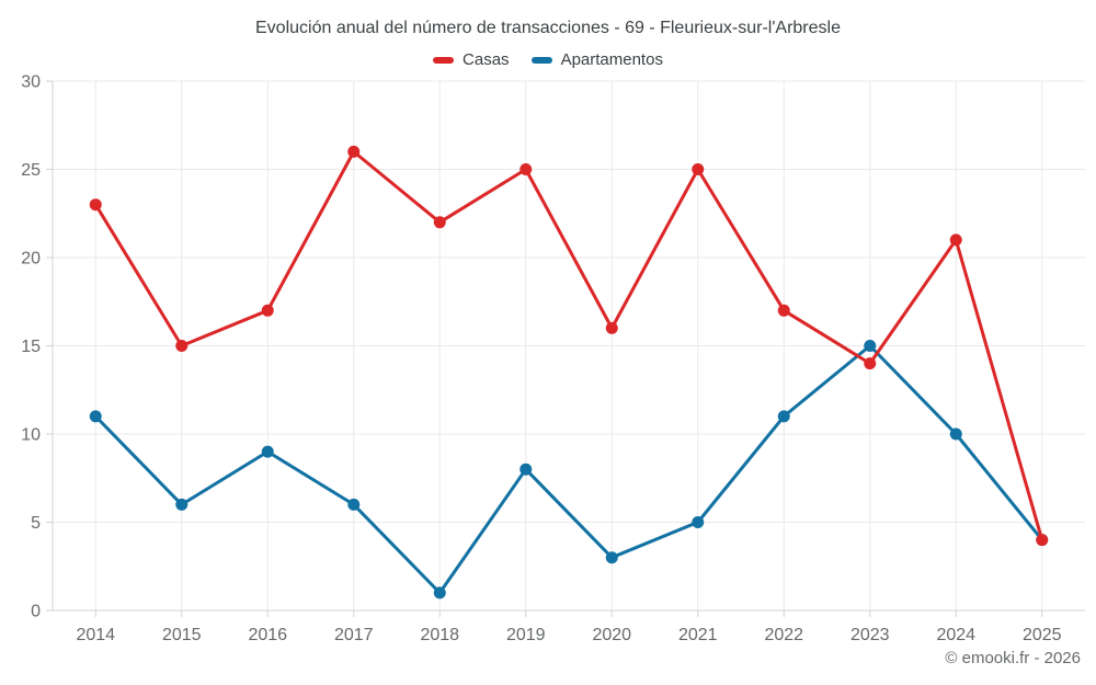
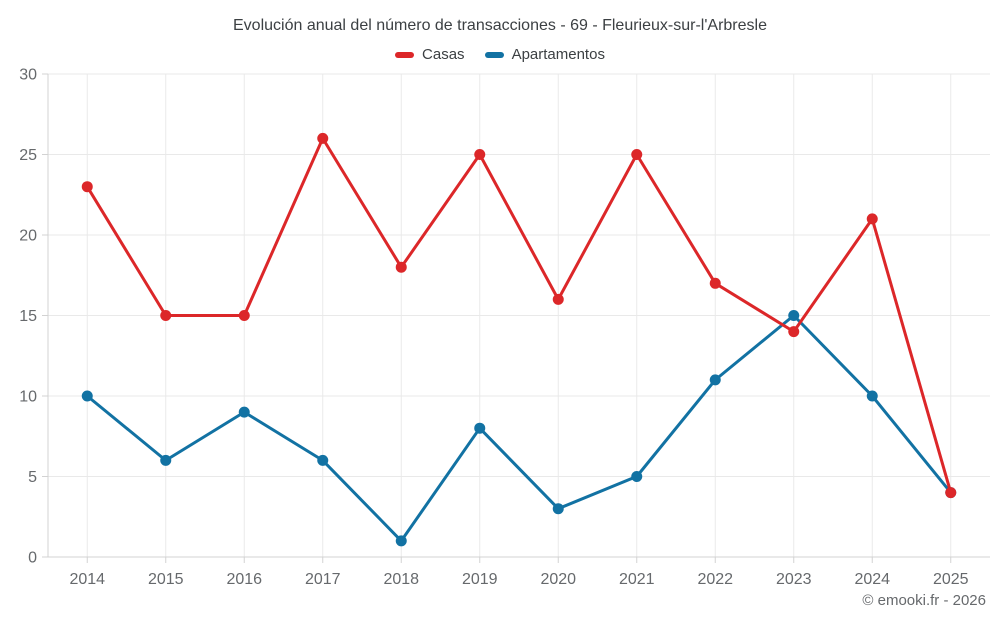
Apartamentos/2014: 11 -> 10
Casas/2016: 17 -> 15
Casas/2018: 22 -> 18
